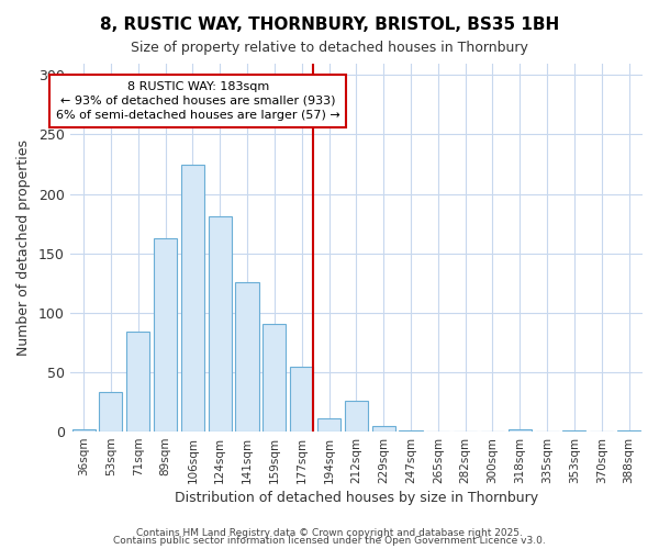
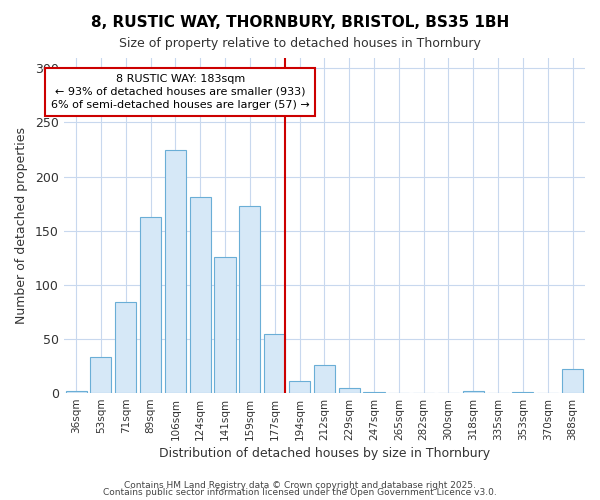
159sqm: 91 -> 173
388sqm: 1 -> 22
